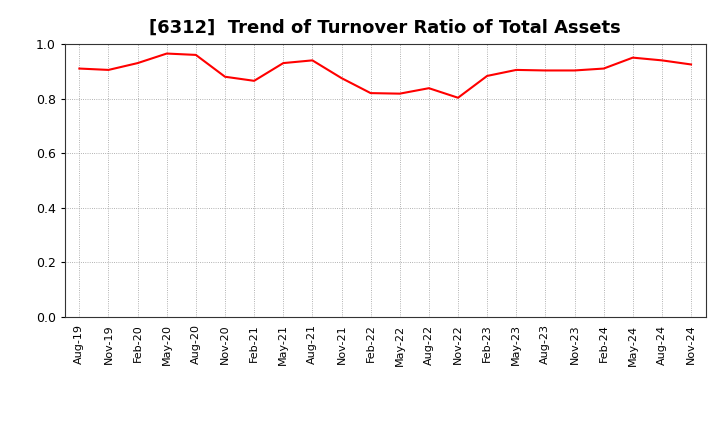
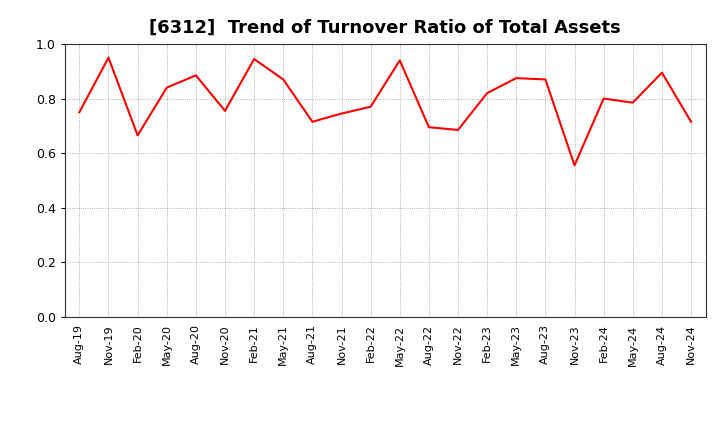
Aug-19: 0.910 -> 0.750
Nov-19: 0.905 -> 0.950
Feb-20: 0.930 -> 0.665
May-20: 0.965 -> 0.840
Aug-20: 0.960 -> 0.885
Nov-20: 0.880 -> 0.755
Feb-21: 0.865 -> 0.945
May-21: 0.930 -> 0.870
Aug-21: 0.940 -> 0.715
Nov-21: 0.875 -> 0.745
Feb-22: 0.820 -> 0.770
May-22: 0.818 -> 0.940
Aug-22: 0.838 -> 0.695
Nov-22: 0.803 -> 0.685
Feb-23: 0.883 -> 0.820
May-23: 0.905 -> 0.875
Aug-23: 0.903 -> 0.870
Nov-23: 0.903 -> 0.555
Feb-24: 0.910 -> 0.800
May-24: 0.950 -> 0.785
Aug-24: 0.940 -> 0.895
Nov-24: 0.925 -> 0.715
